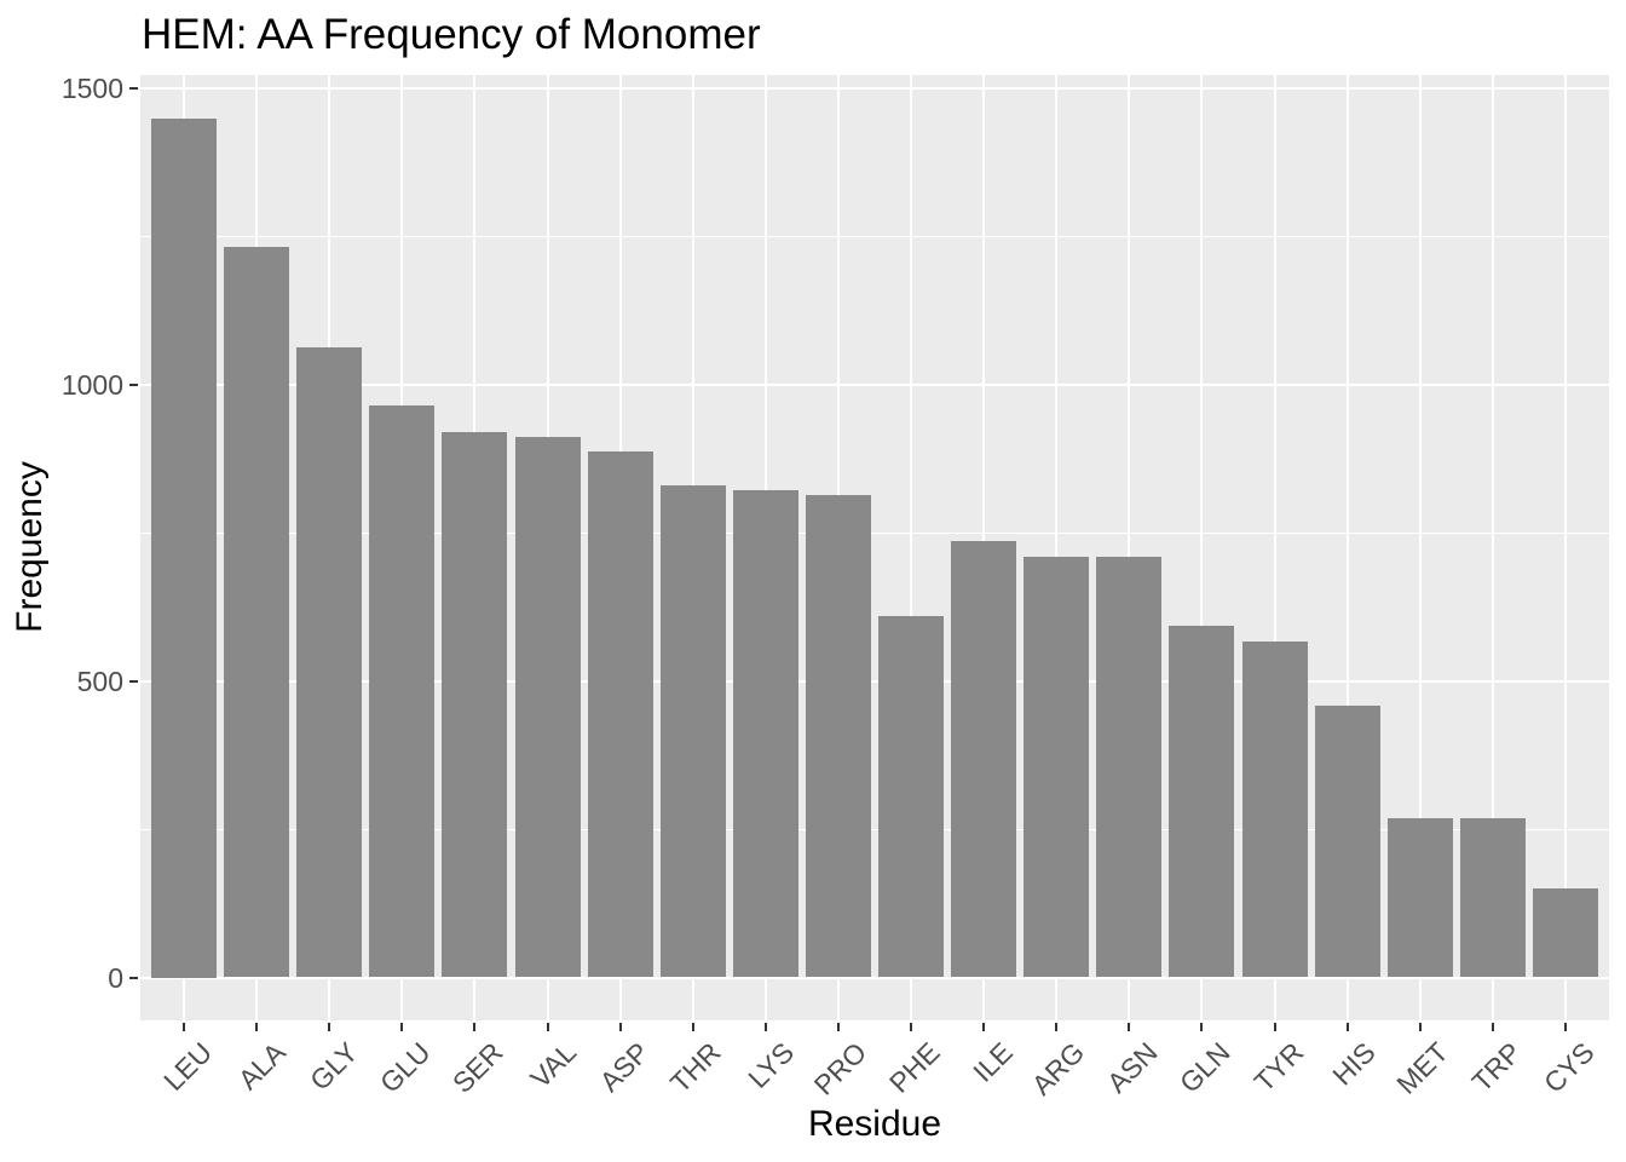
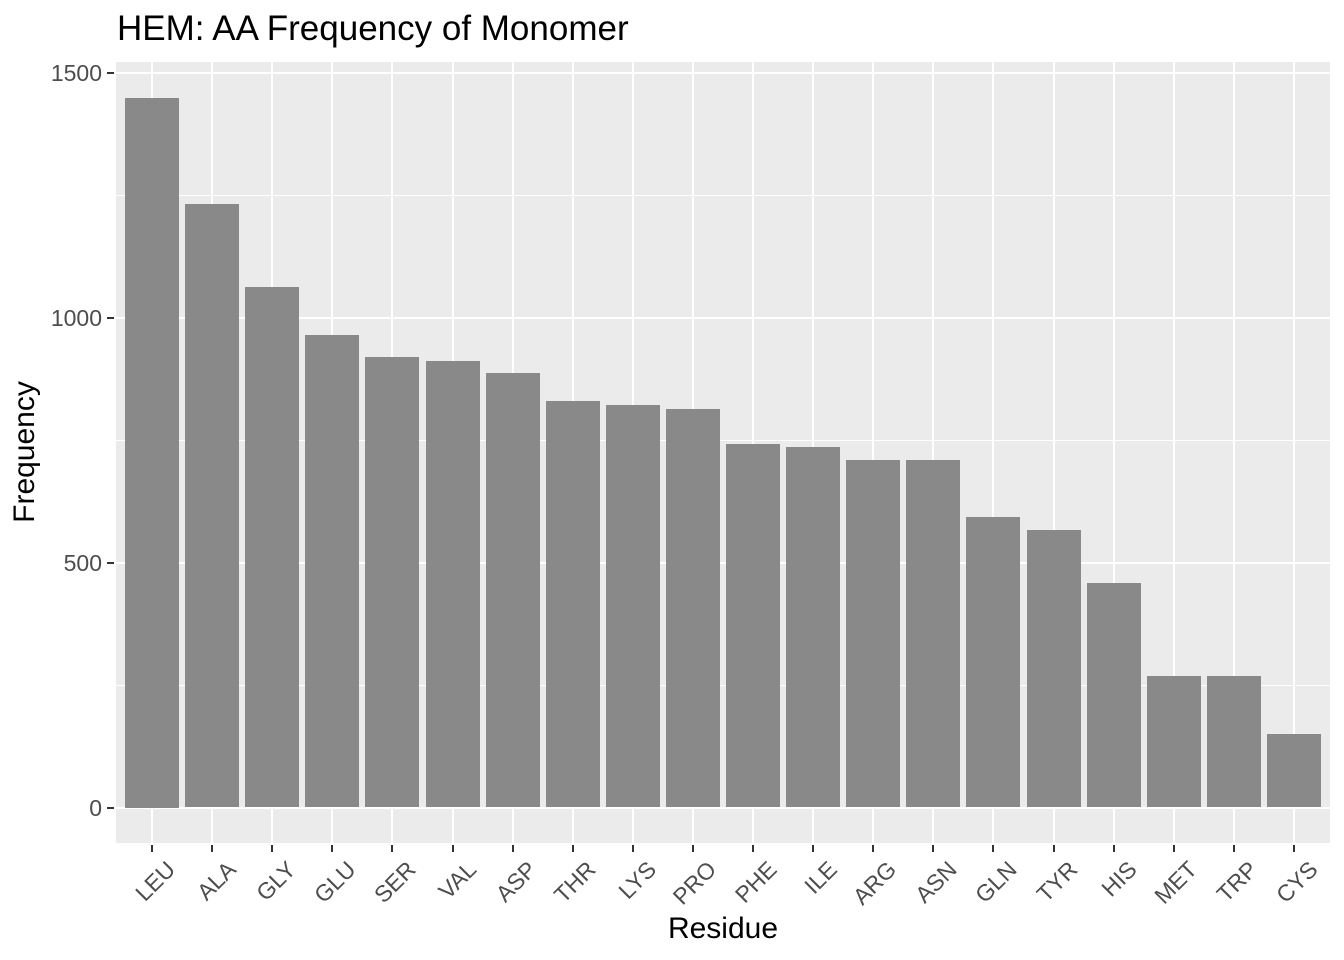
PHE: 610 -> 740
